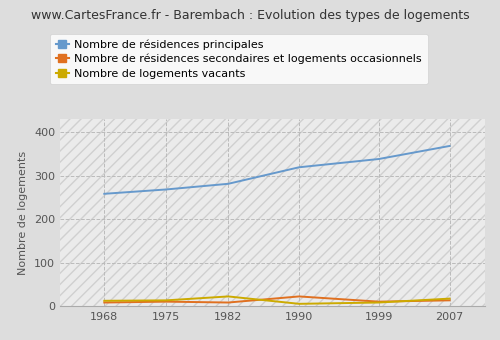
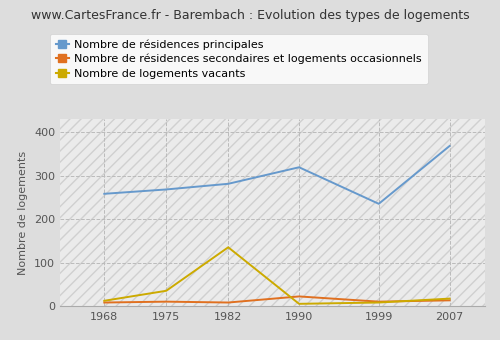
Nombre de logements vacants/1975: 13 -> 35
Nombre de logements vacants/1982: 22 -> 135
Nombre de résidences principales/1999: 338 -> 235
